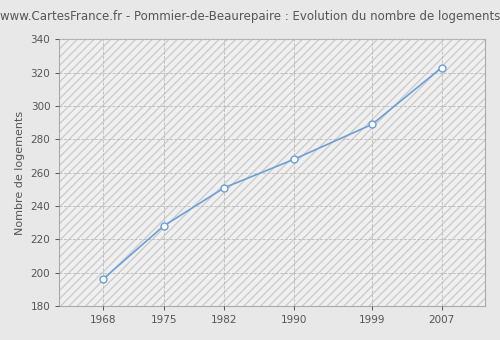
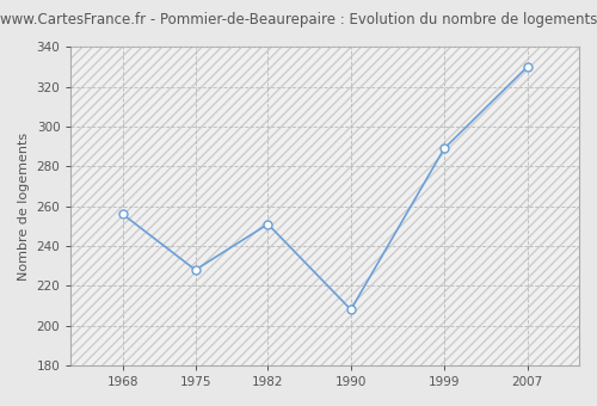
1968: 196 -> 256
1990: 268 -> 208
2007: 323 -> 330
